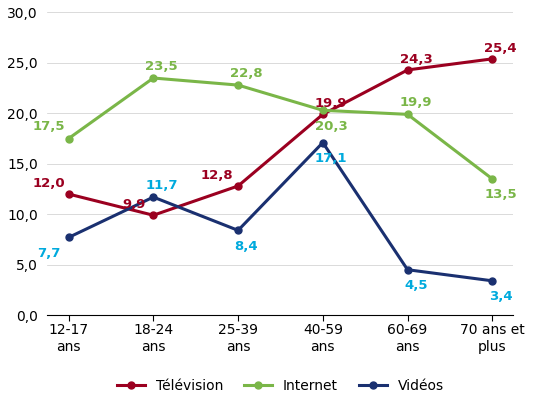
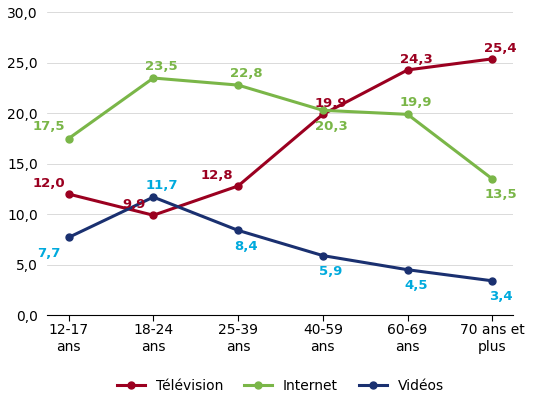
Vidéos/40-59 ans: 17,1 -> 5,9
